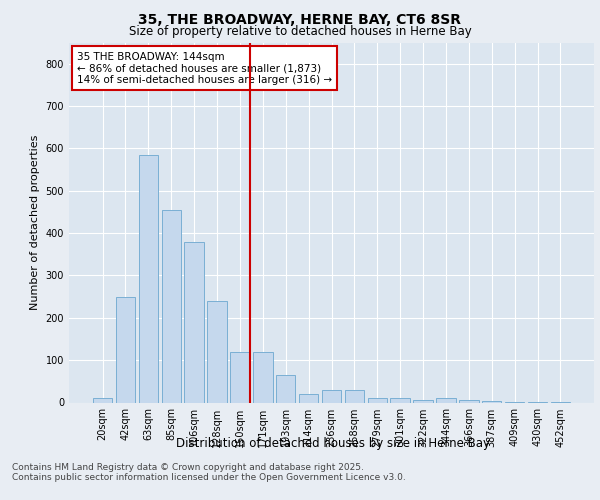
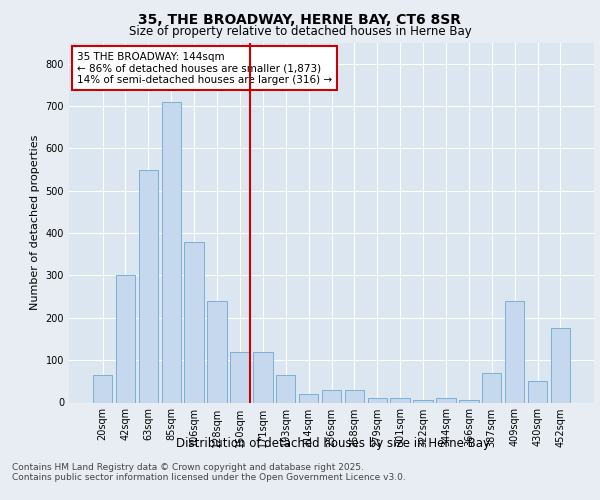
20sqm: 10 -> 65
42sqm: 250 -> 300
63sqm: 585 -> 550
85sqm: 455 -> 710
387sqm: 3 -> 70
409sqm: 2 -> 240
430sqm: 2 -> 50
452sqm: 2 -> 175
